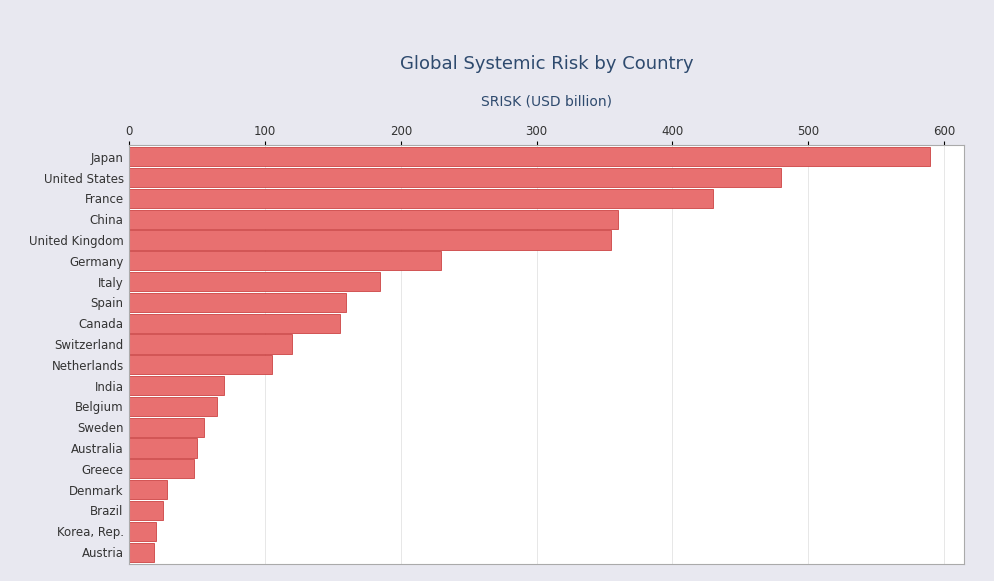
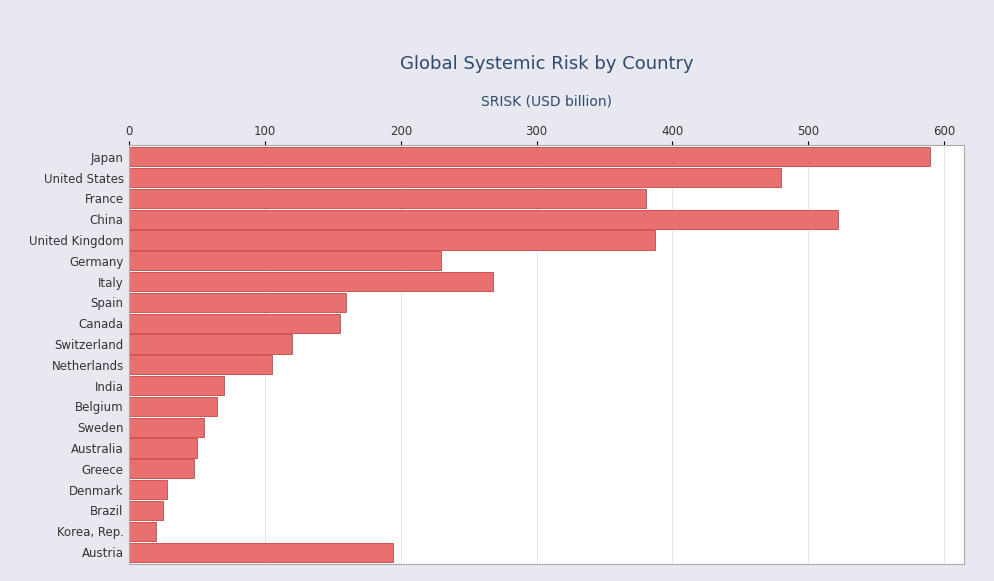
France: 430 -> 381
China: 360 -> 522
United Kingdom: 355 -> 387
Italy: 185 -> 268
Austria: 18 -> 194
